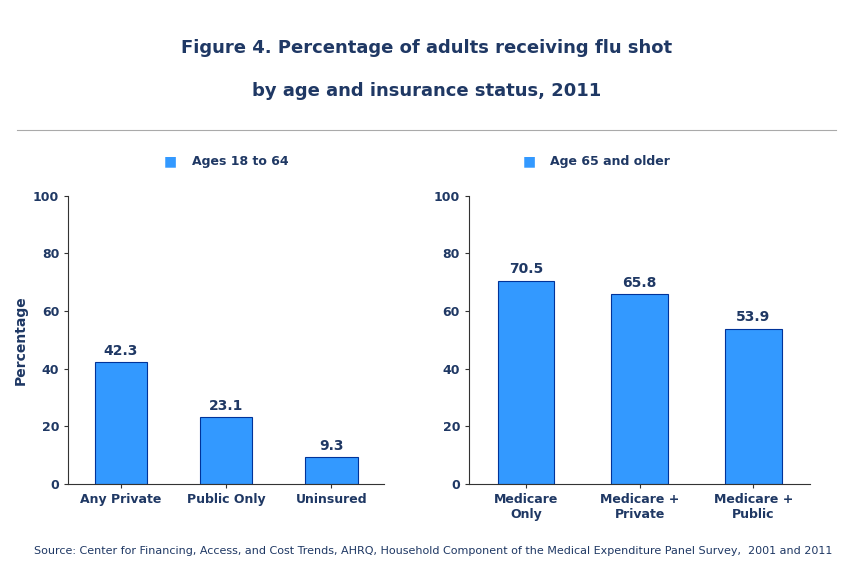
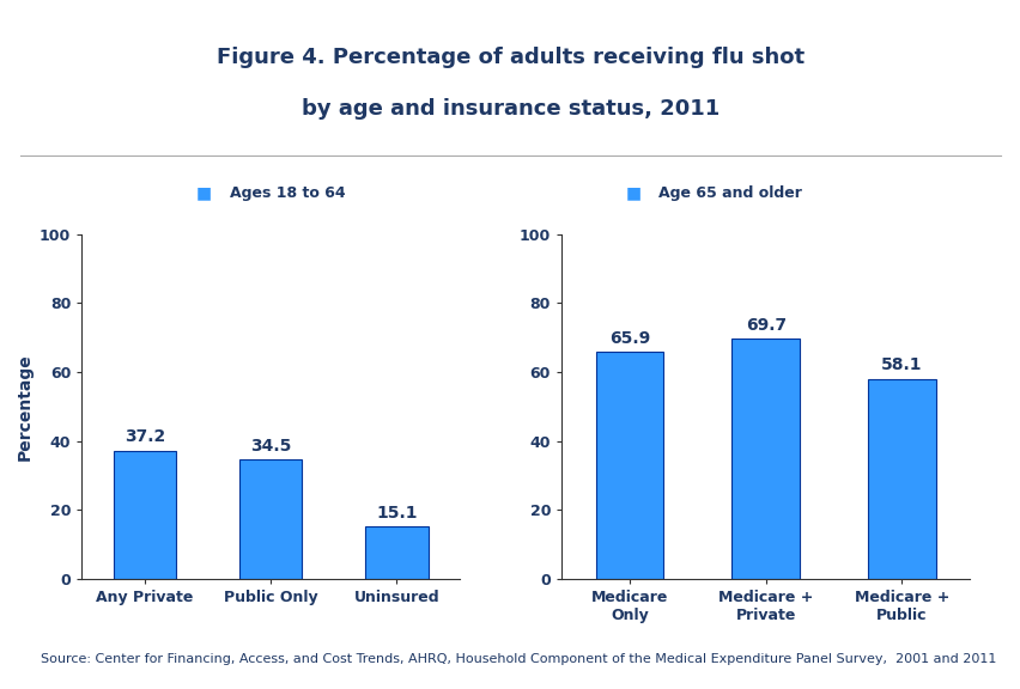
Any Private: 42.3 -> 37.2
Public Only: 23.1 -> 34.5
Uninsured: 9.3 -> 15.1
Medicare Only: 70.5 -> 65.9
Medicare + Private: 65.8 -> 69.7
Medicare + Public: 53.9 -> 58.1
